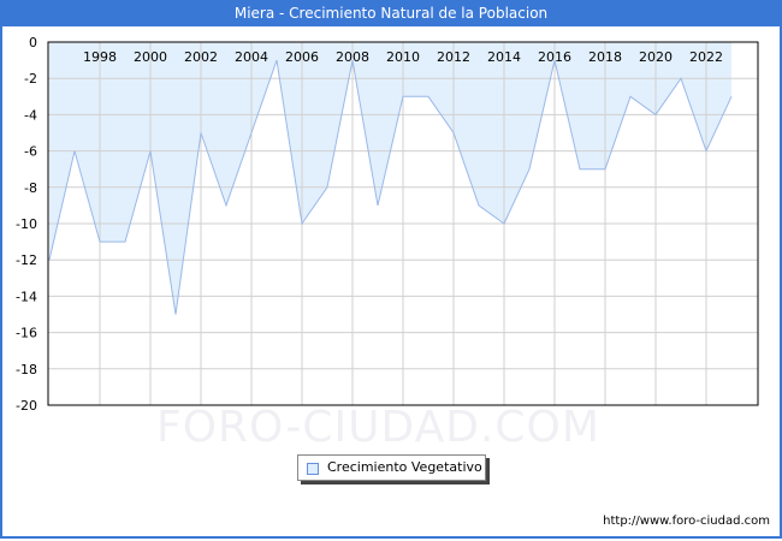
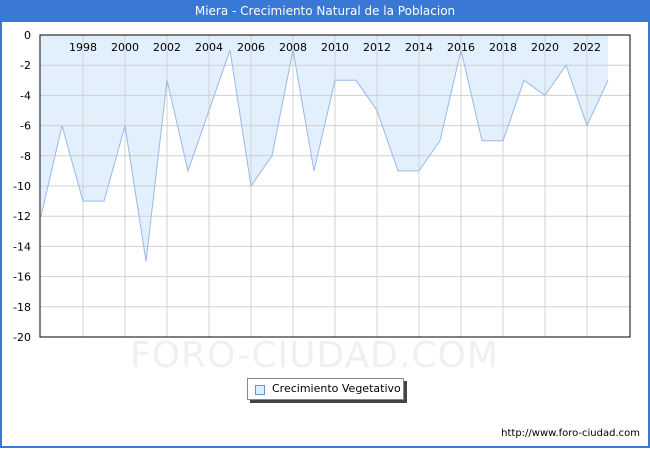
2002: -5 -> -3
2014: -10 -> -9
